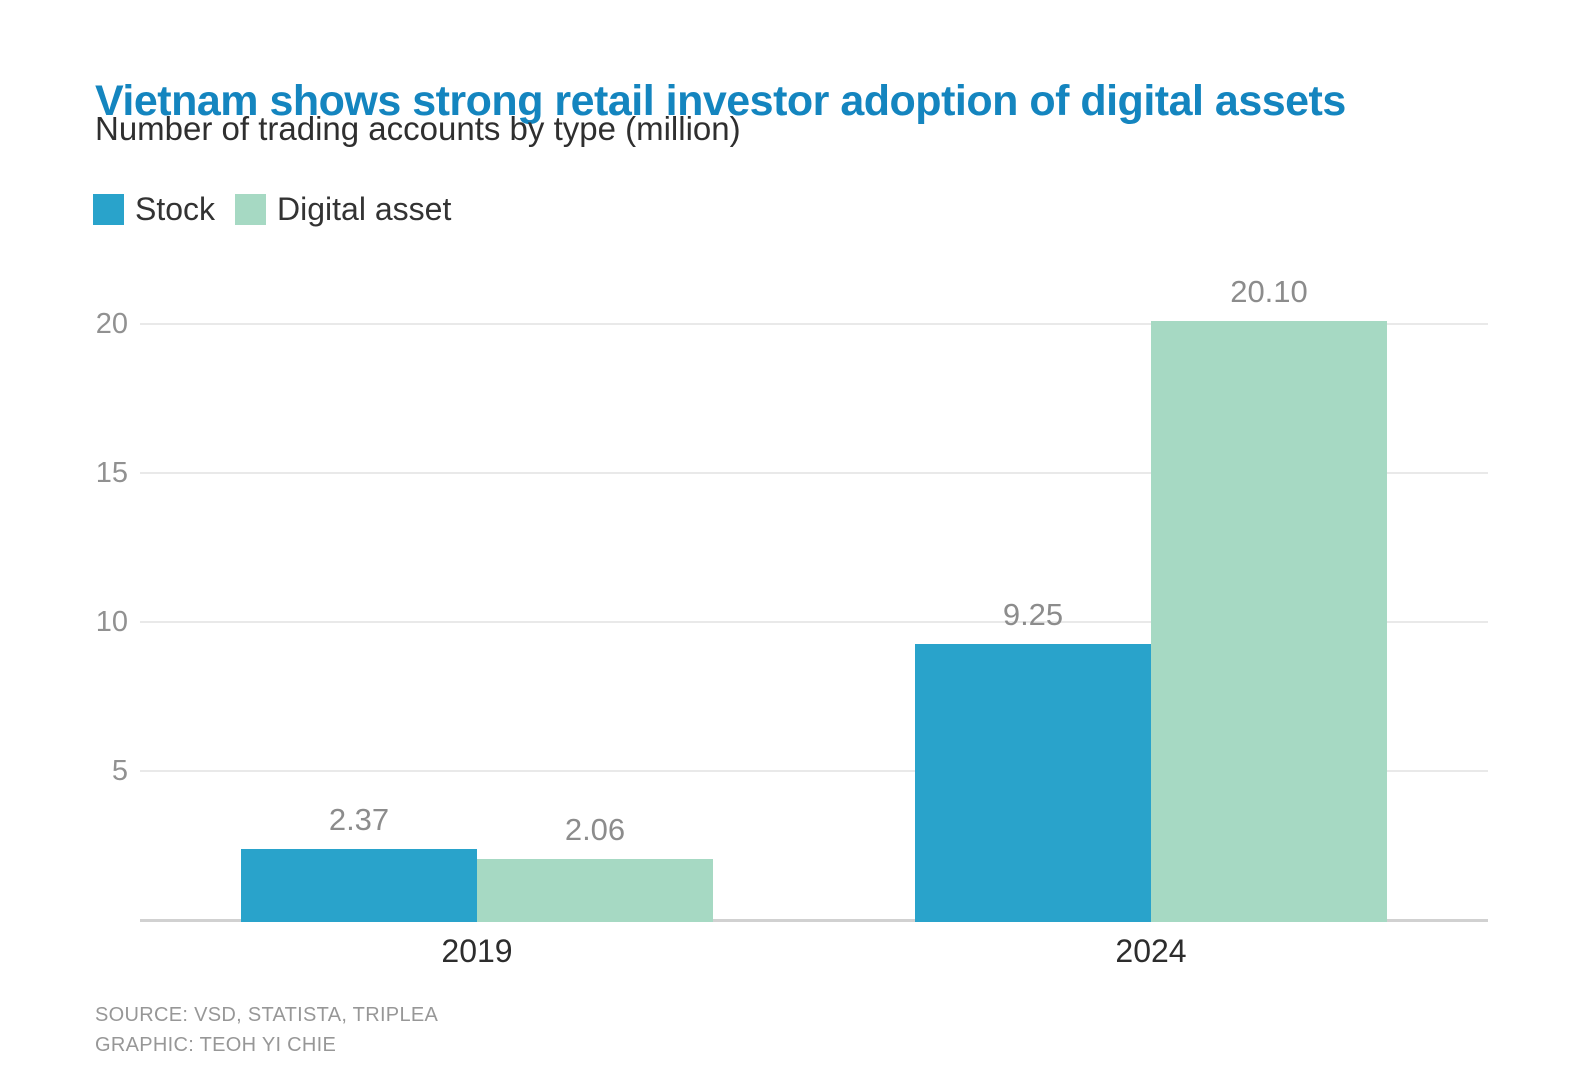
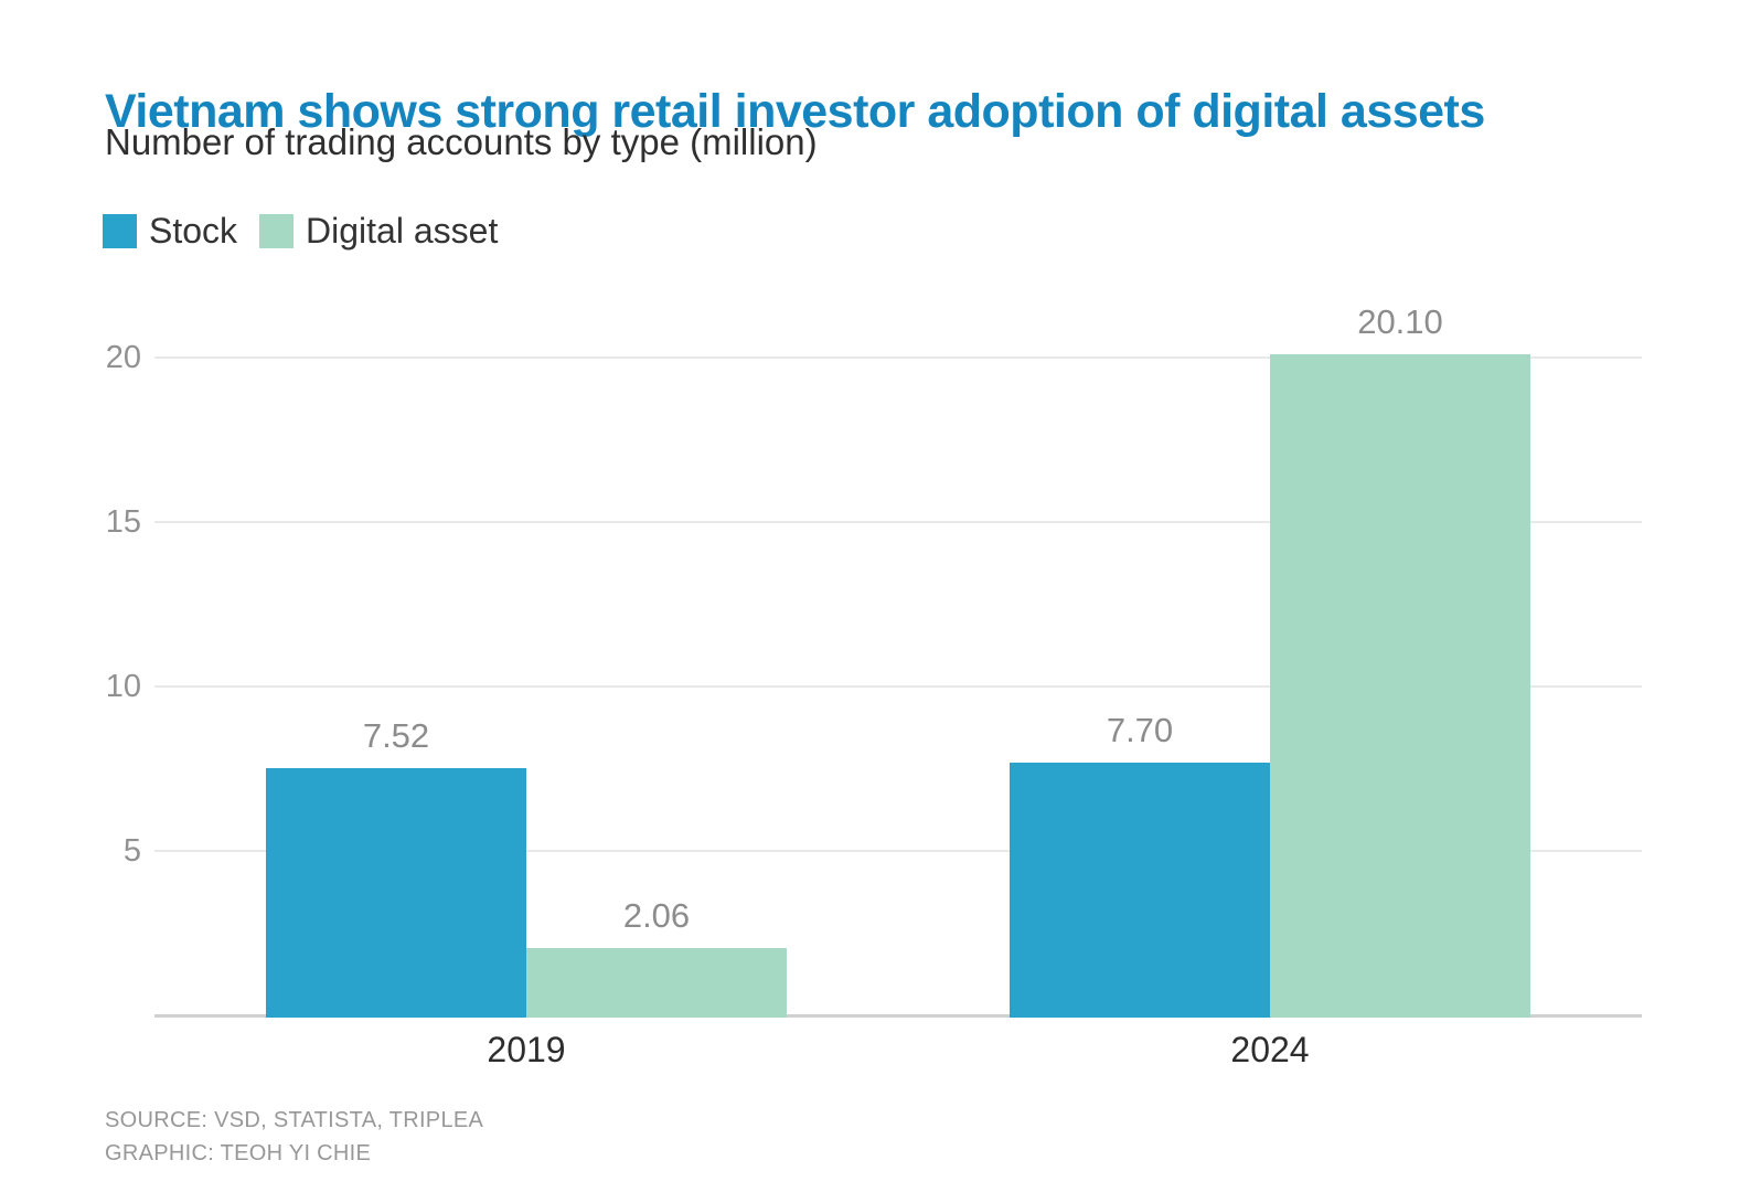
Stock/2019: 2.37 -> 7.52
Stock/2024: 9.25 -> 7.70
